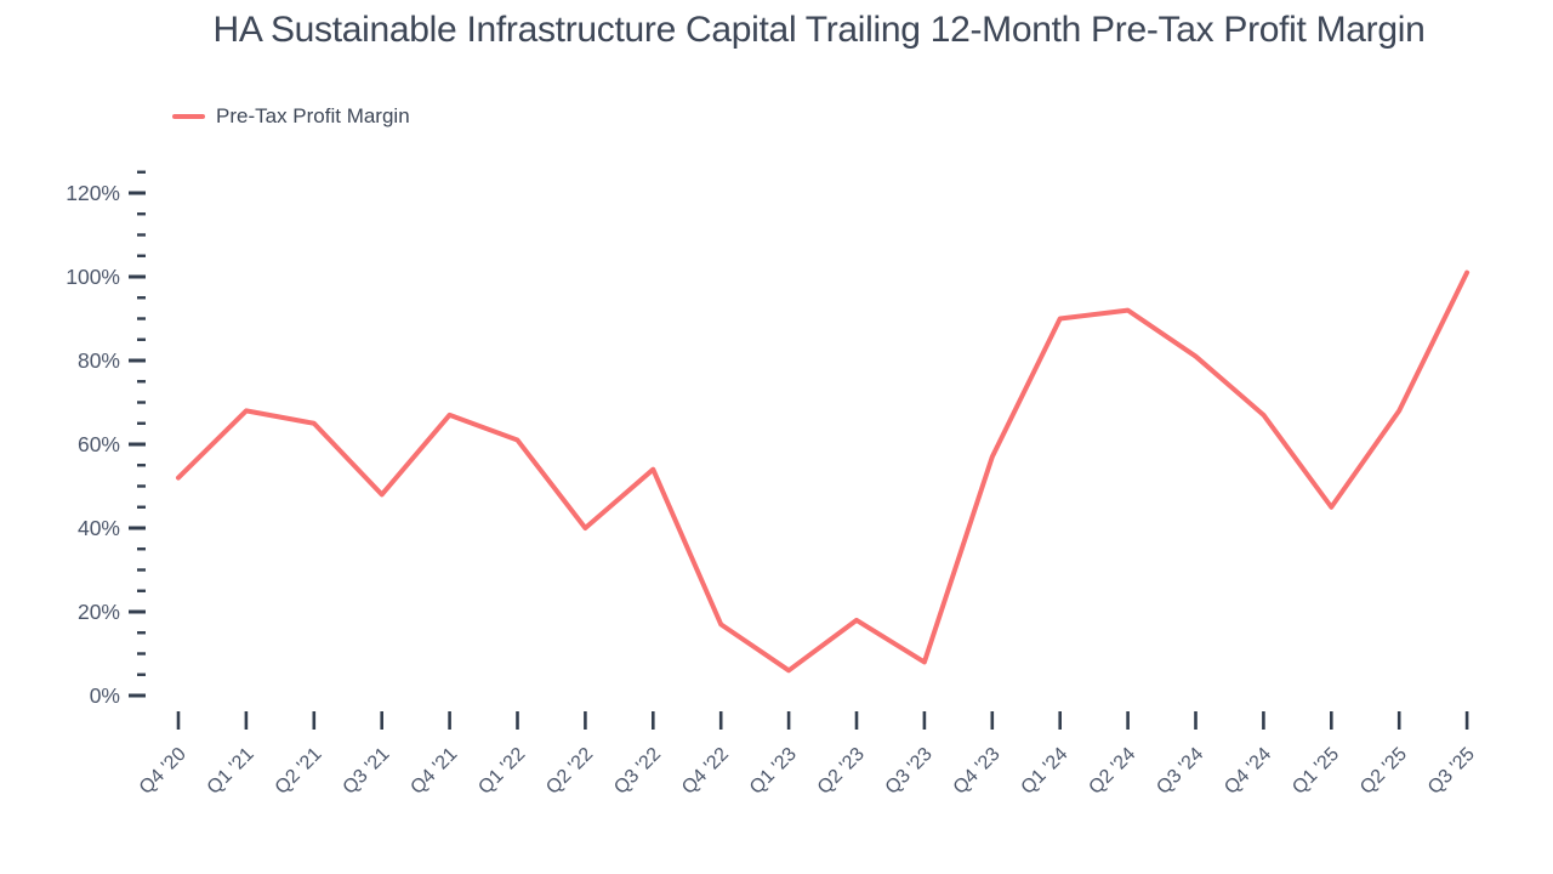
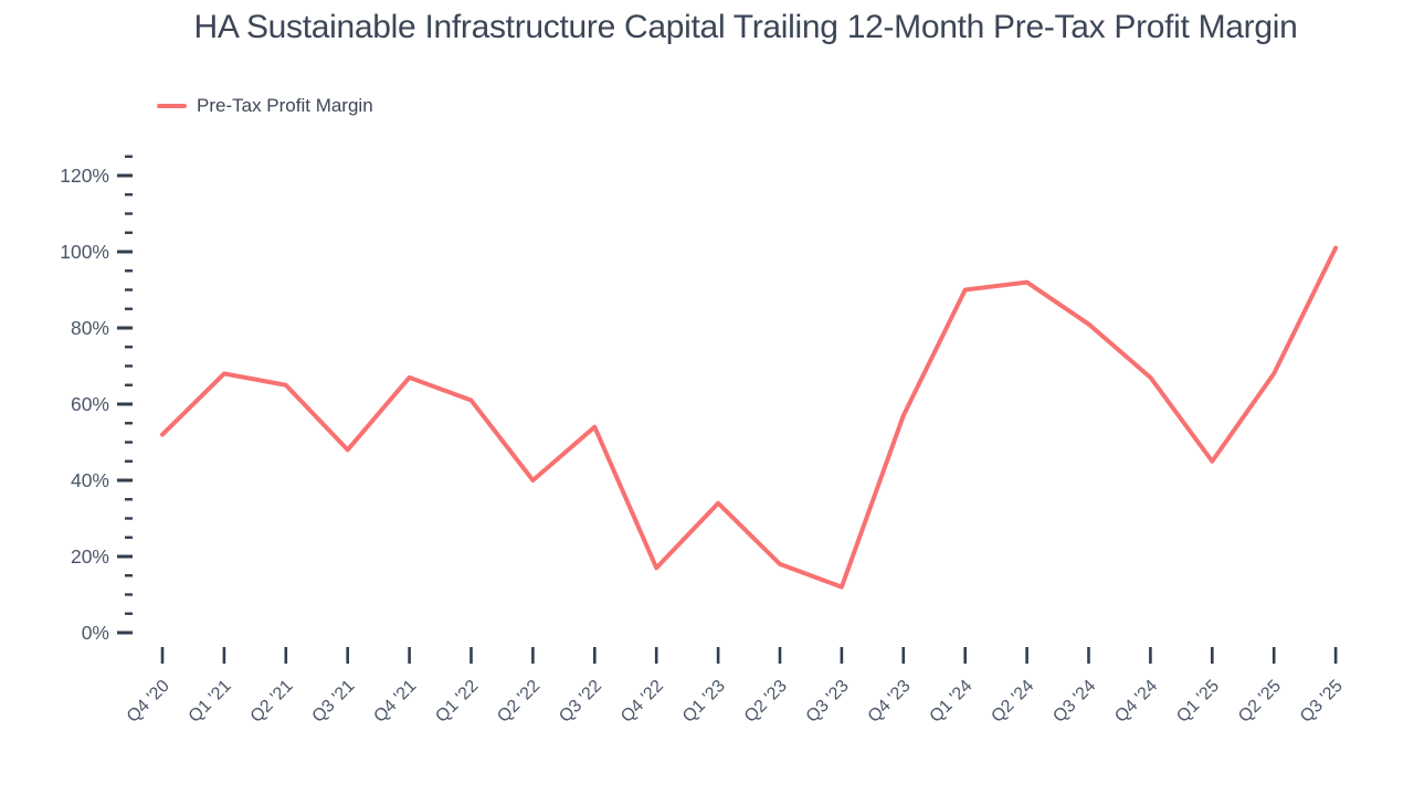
Q1 '23: 6% -> 34%
Q3 '23: 8% -> 12%
